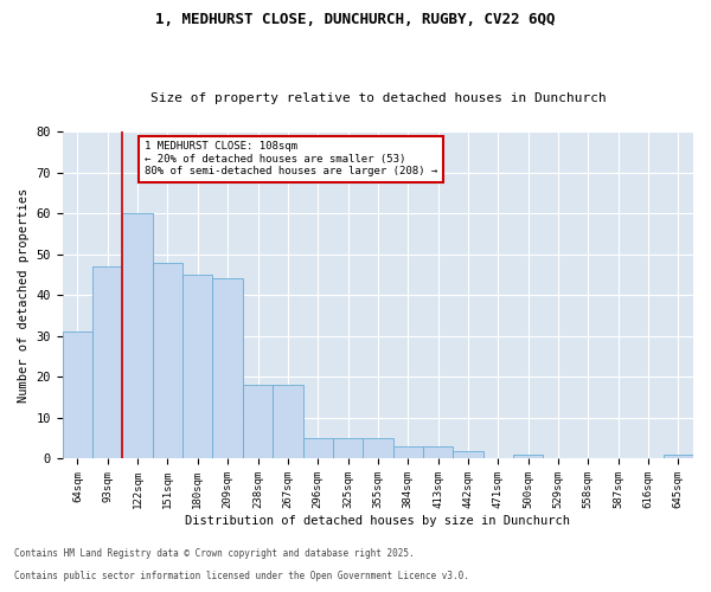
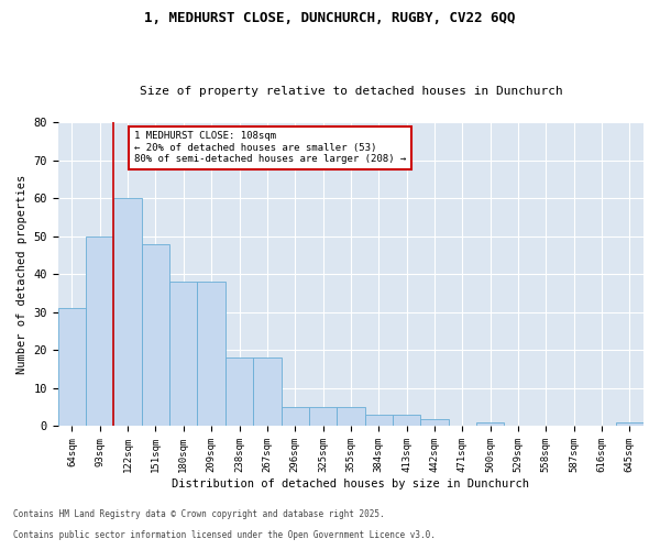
93sqm: 47 -> 50
180sqm: 45 -> 38
209sqm: 44 -> 38
